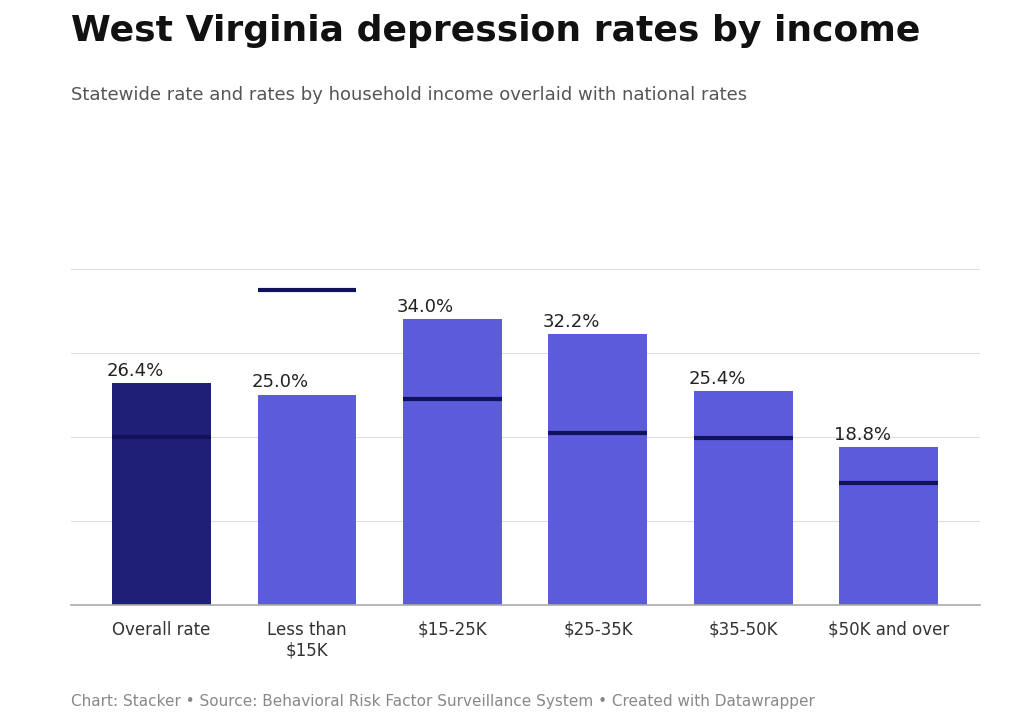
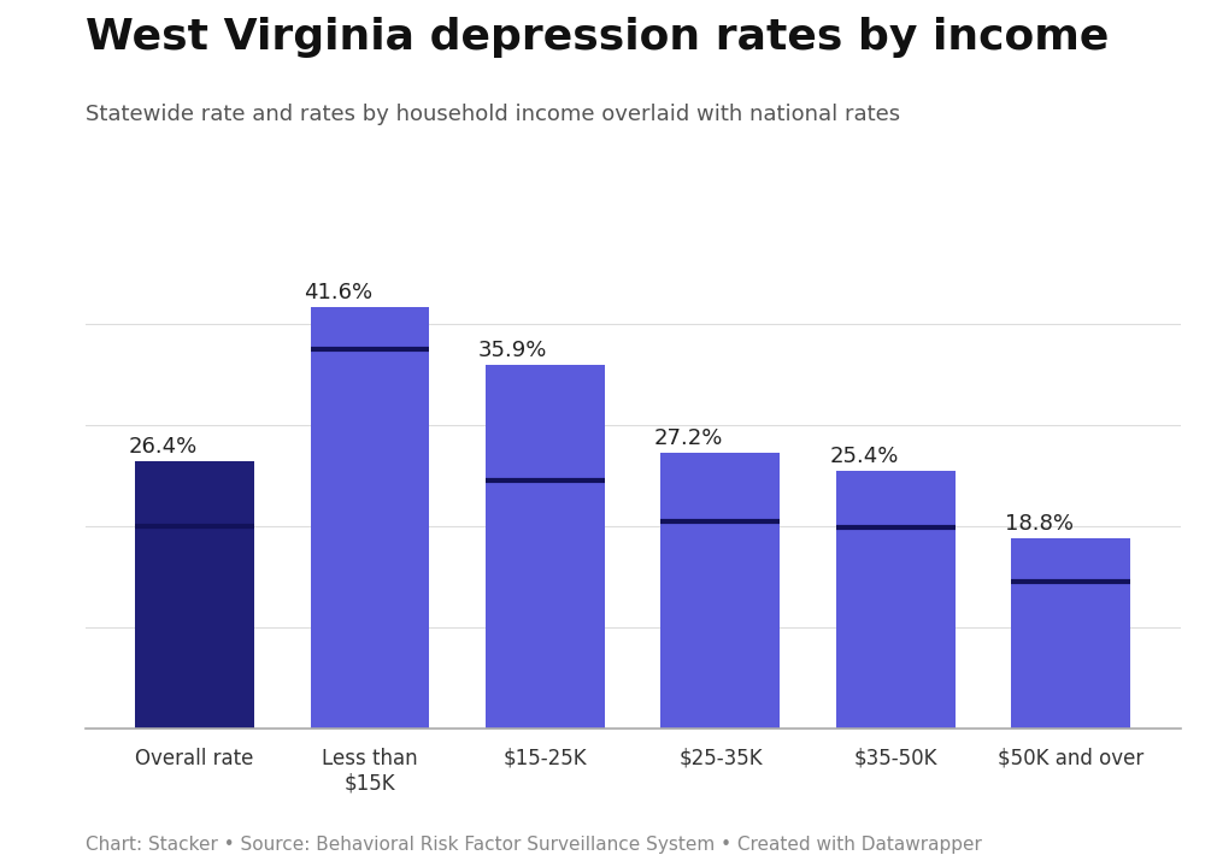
Less than $15K: 25.0% -> 41.6%
$15-25K: 34.0% -> 35.9%
$25-35K: 32.2% -> 27.2%
